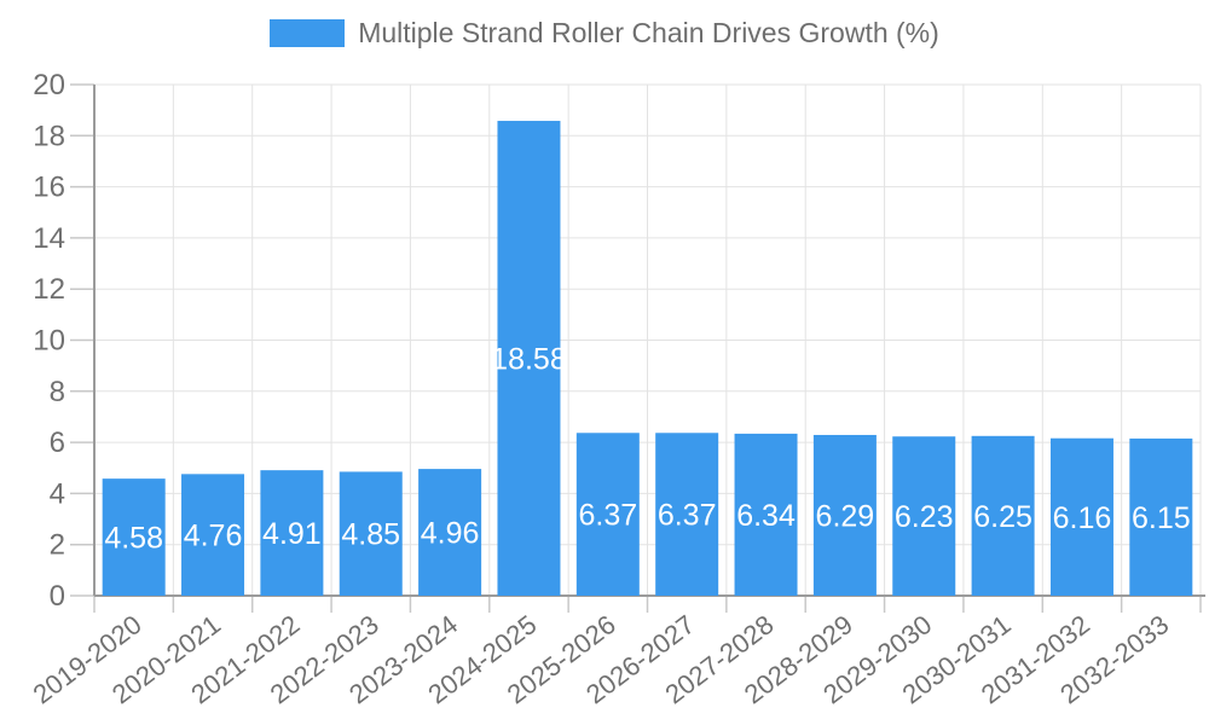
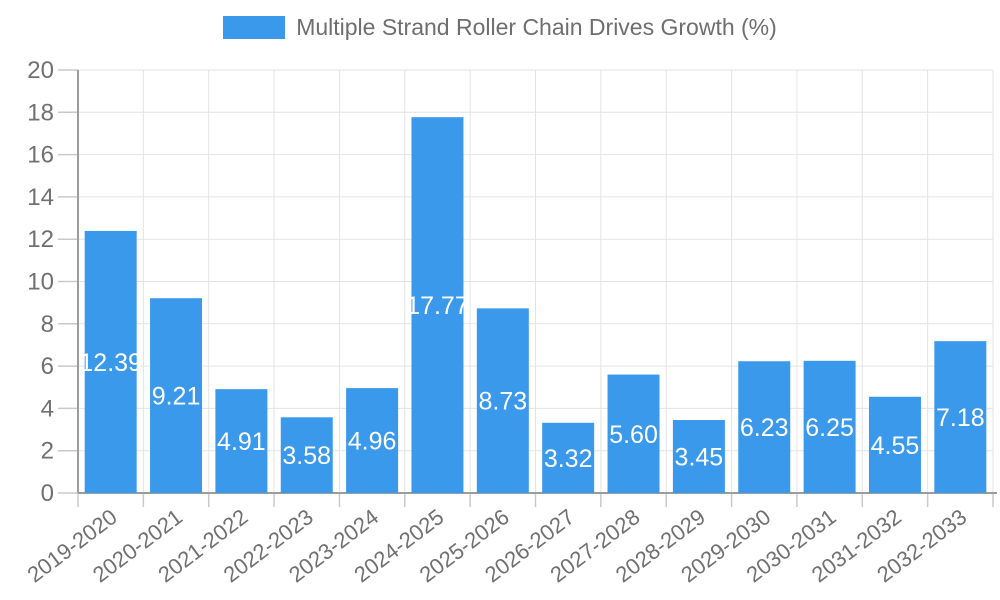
2019-2020: 4.58 -> 12.39
2020-2021: 4.76 -> 9.21
2022-2023: 4.85 -> 3.58
2024-2025: 18.58 -> 17.77
2025-2026: 6.37 -> 8.73
2026-2027: 6.37 -> 3.32
2027-2028: 6.34 -> 5.60
2028-2029: 6.29 -> 3.45
2031-2032: 6.16 -> 4.55
2032-2033: 6.15 -> 7.18
